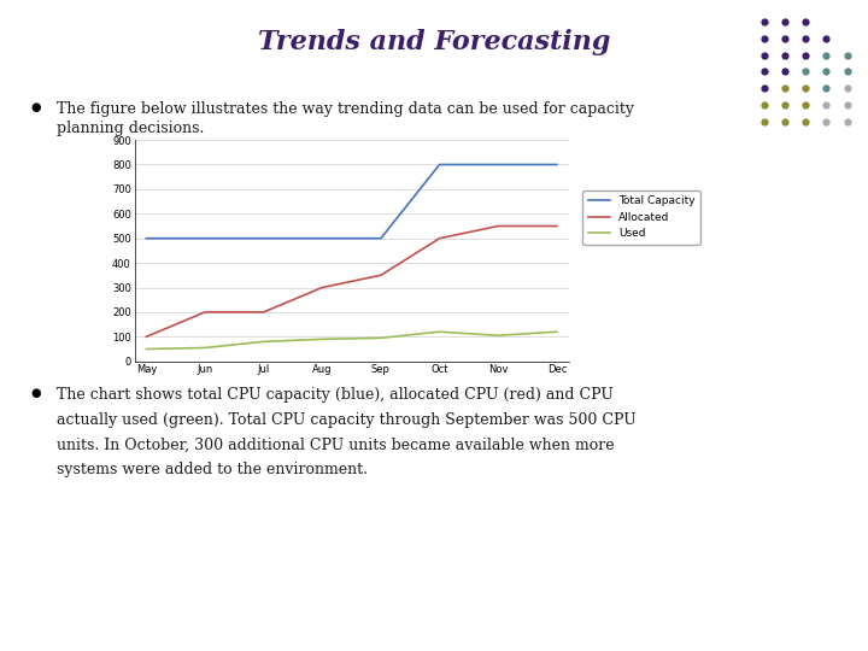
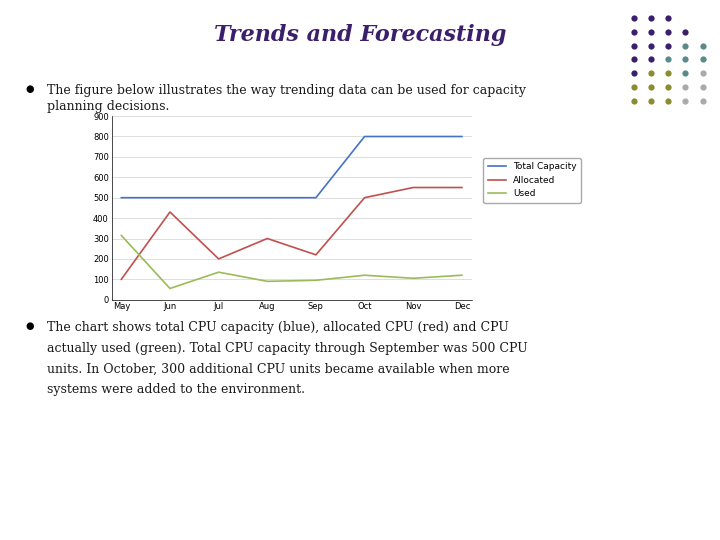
Used/May: 50 -> 315
Allocated/Jun: 200 -> 430
Used/Jul: 80 -> 135
Allocated/Sep: 350 -> 220
